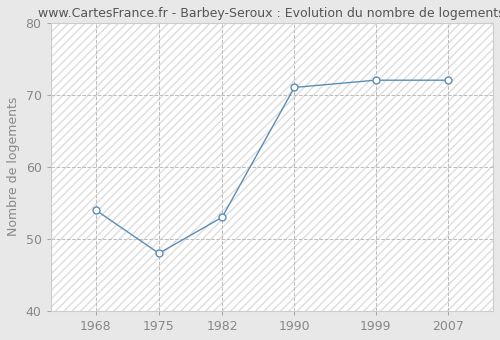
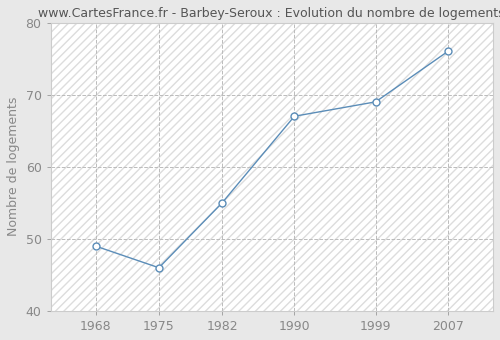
1968: 54 -> 49
1975: 48 -> 46
1982: 53 -> 55
1990: 71 -> 67
1999: 72 -> 69
2007: 72 -> 76
